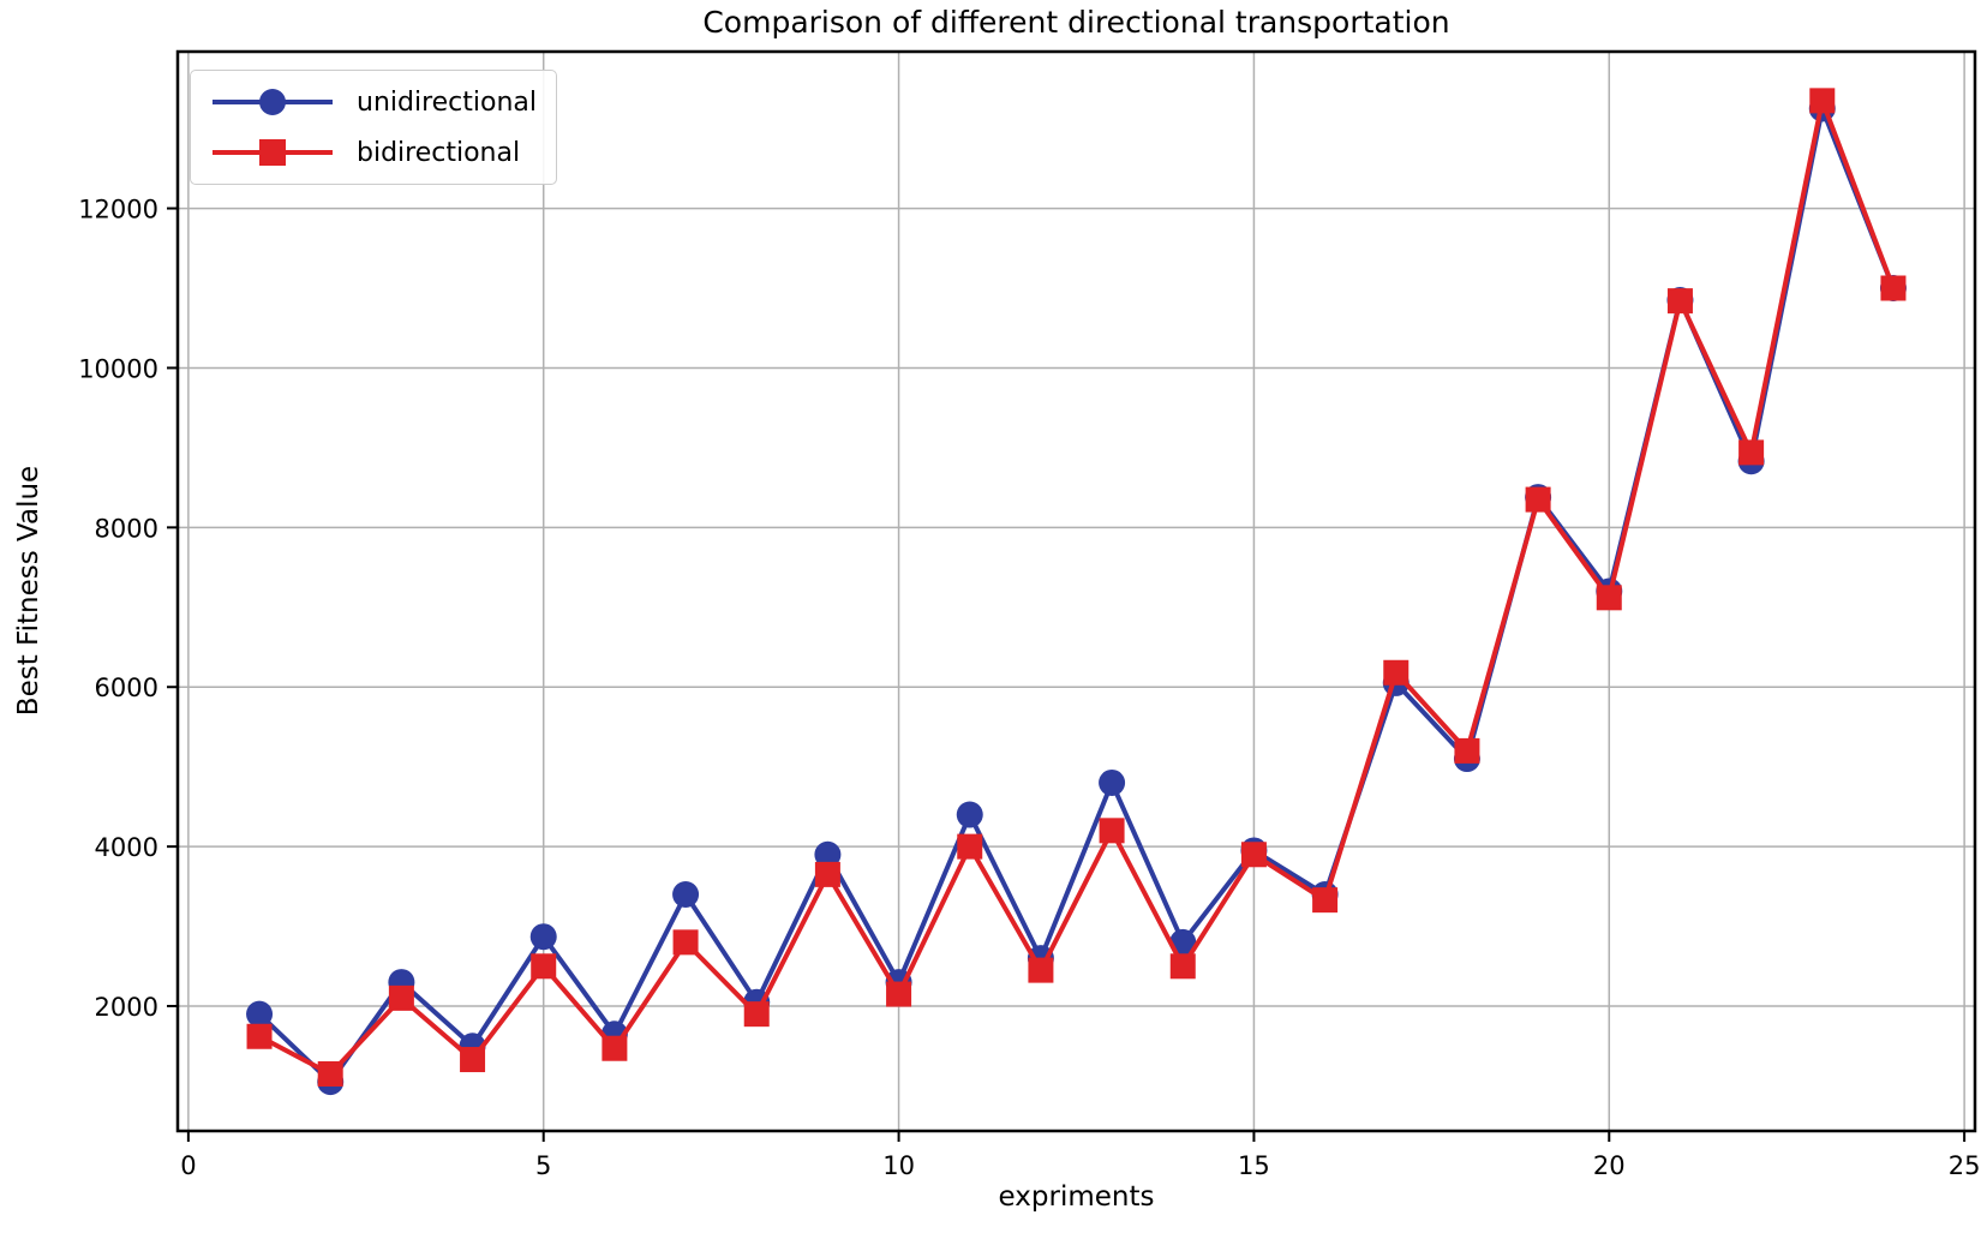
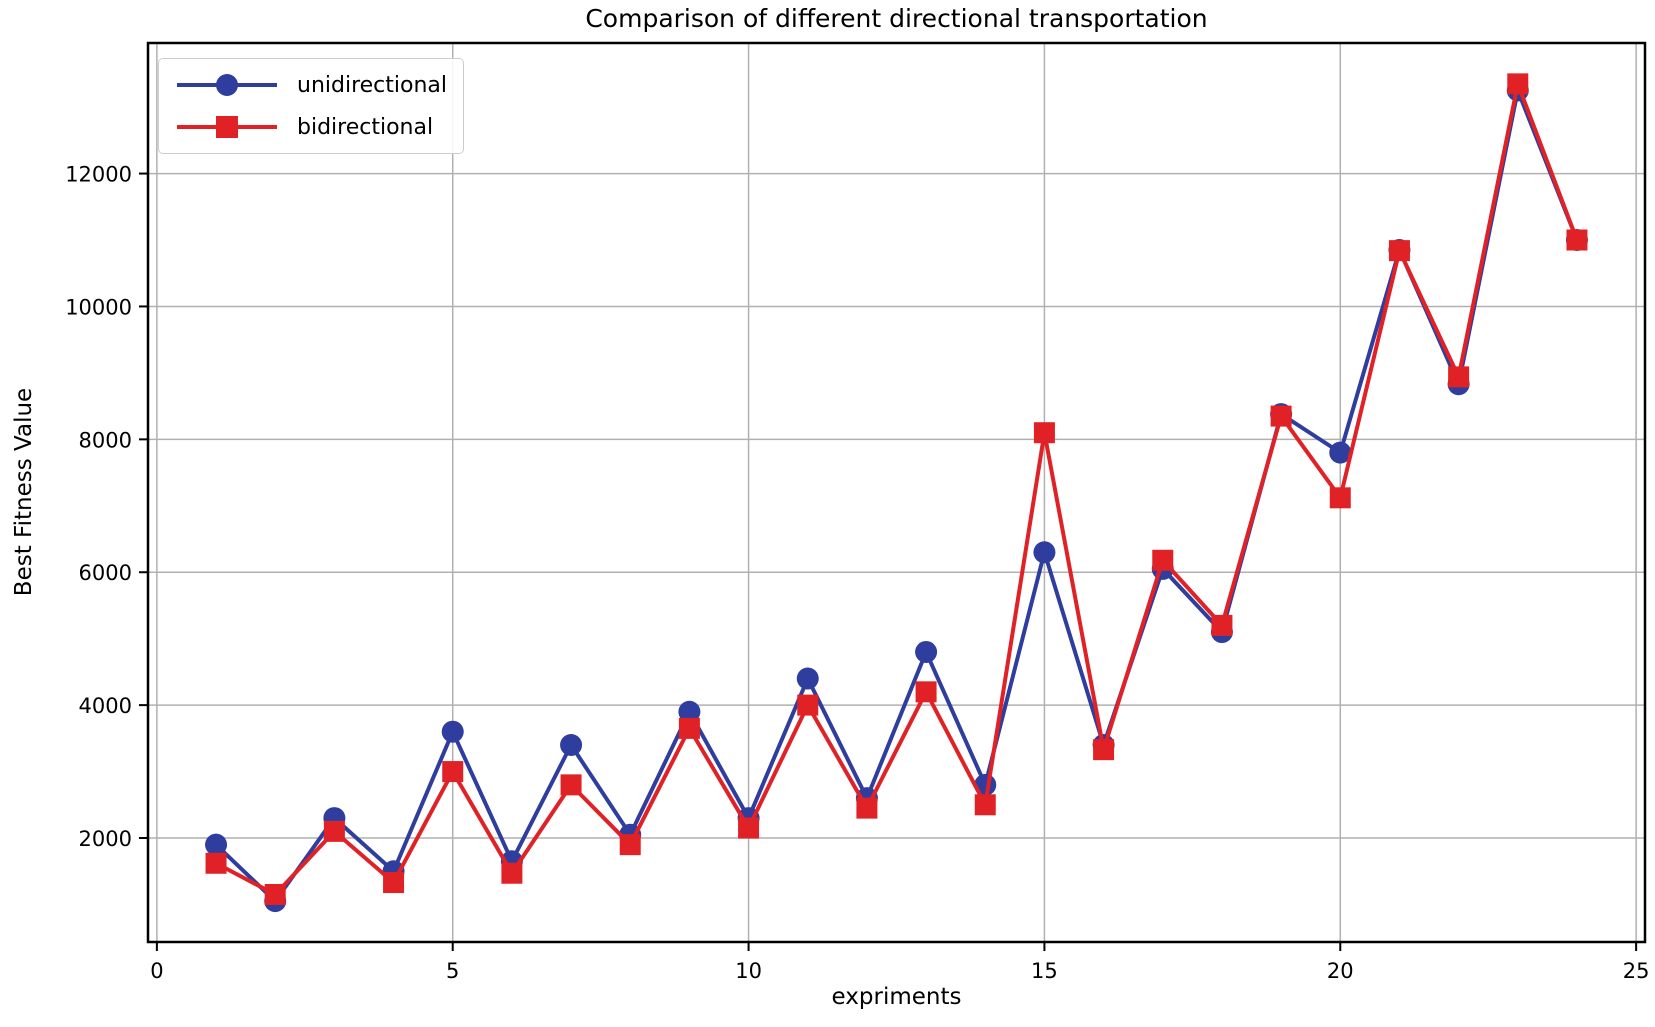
unidirectional/5: 2900 -> 3600
bidirectional/5: 2500 -> 3000
unidirectional/15: 4000 -> 6300
bidirectional/15: 3900 -> 8100
unidirectional/20: 7200 -> 7800
